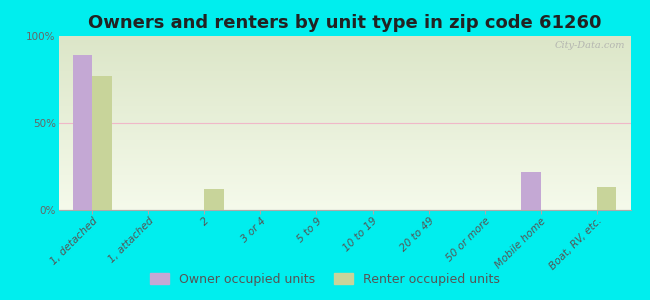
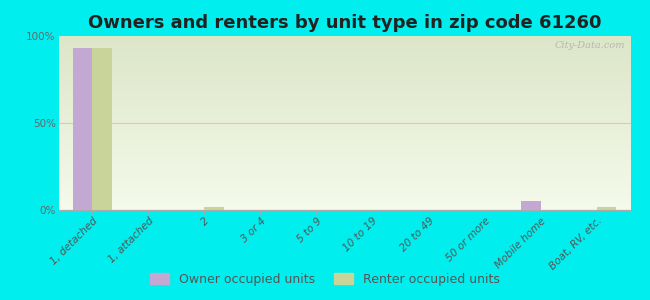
Owner occupied units/1, detached: 89% -> 93%
Renter occupied units/1, detached: 77% -> 93%
Renter occupied units/2: 12% -> 2%
Owner occupied units/Mobile home: 22% -> 5%
Renter occupied units/Boat, RV, etc.: 13% -> 2%
